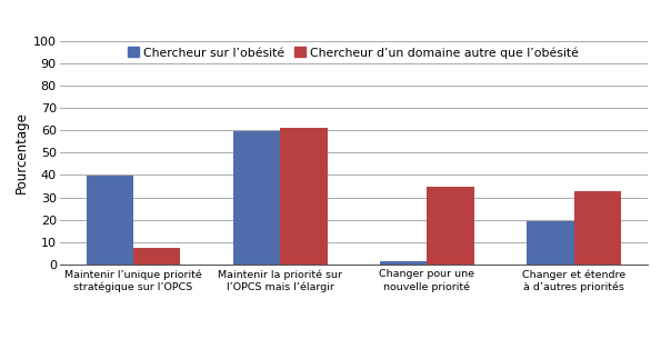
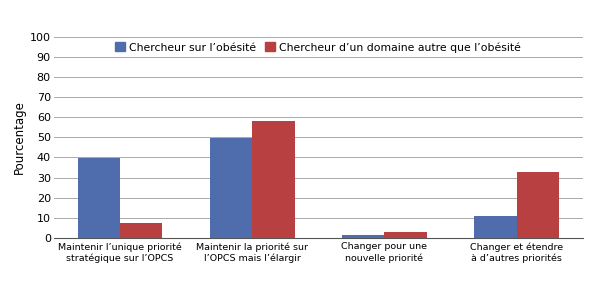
Chercheur sur l’obésité/Maintenir la priorité sur l’OPCS mais l’élargir: 59.5 -> 49.5
Chercheur d’un domaine autre que l’obésité/Maintenir la priorité sur l’OPCS mais l’élargir: 61.0 -> 58.0
Chercheur d’un domaine autre que l’obésité/Changer pour une nouvelle priorité: 34.5 -> 3.0
Chercheur sur l’obésité/Changer et étendre à d’autres priorités: 19.5 -> 11.0
